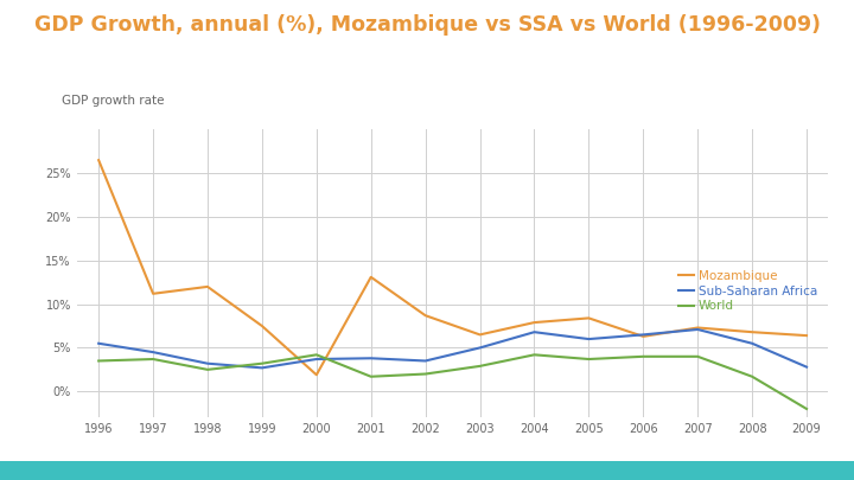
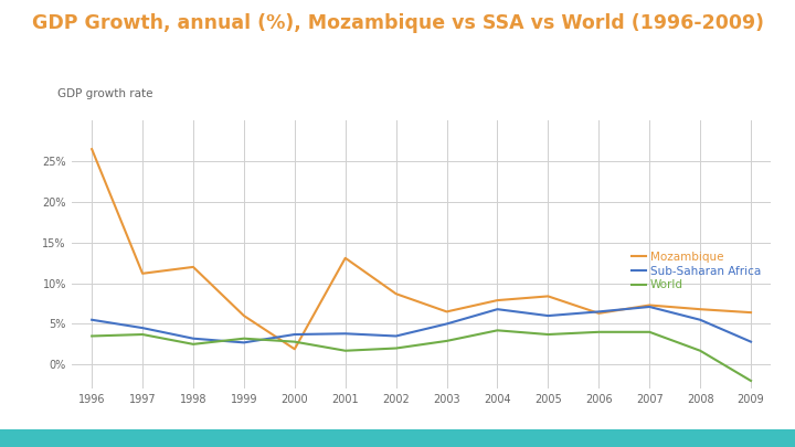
Mozambique/1999: 7.5% -> 6.0%
World/2000: 4.2% -> 2.8%
